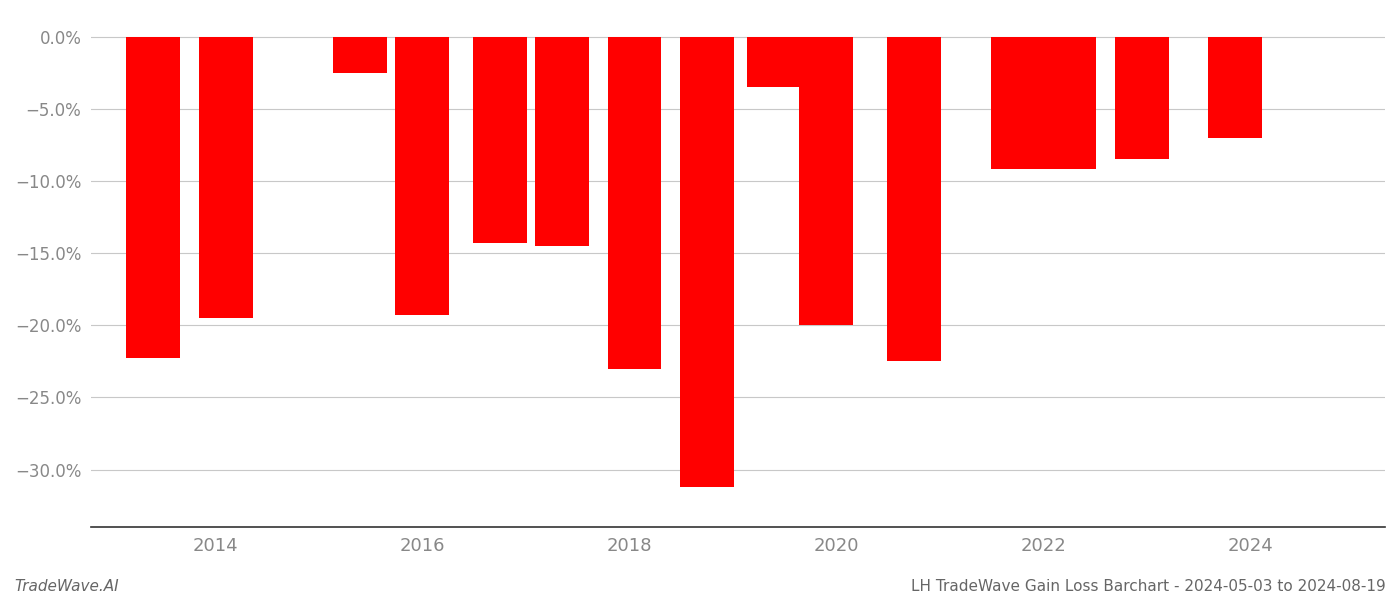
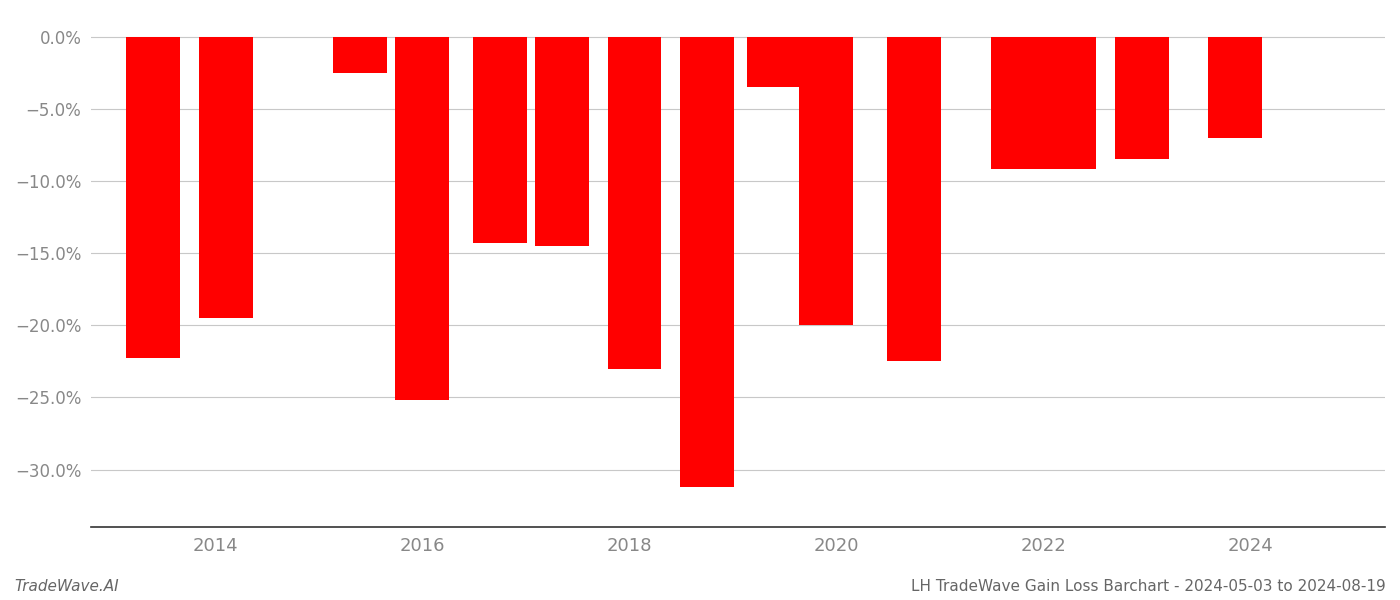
2016: -19.3% -> -25.2%
